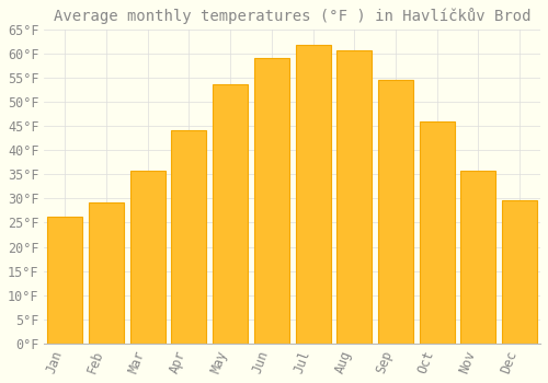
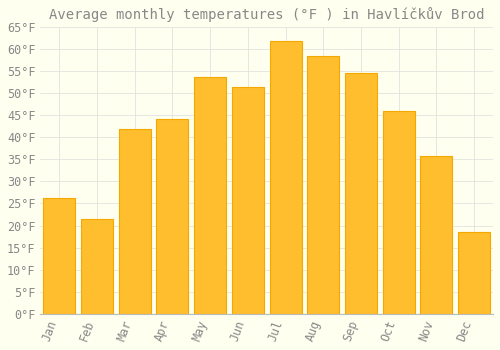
Feb: 29.3°F -> 21.5°F
Mar: 35.8°F -> 42.0°F
Jun: 59.2°F -> 51.5°F
Aug: 60.8°F -> 58.5°F
Dec: 29.7°F -> 18.5°F
